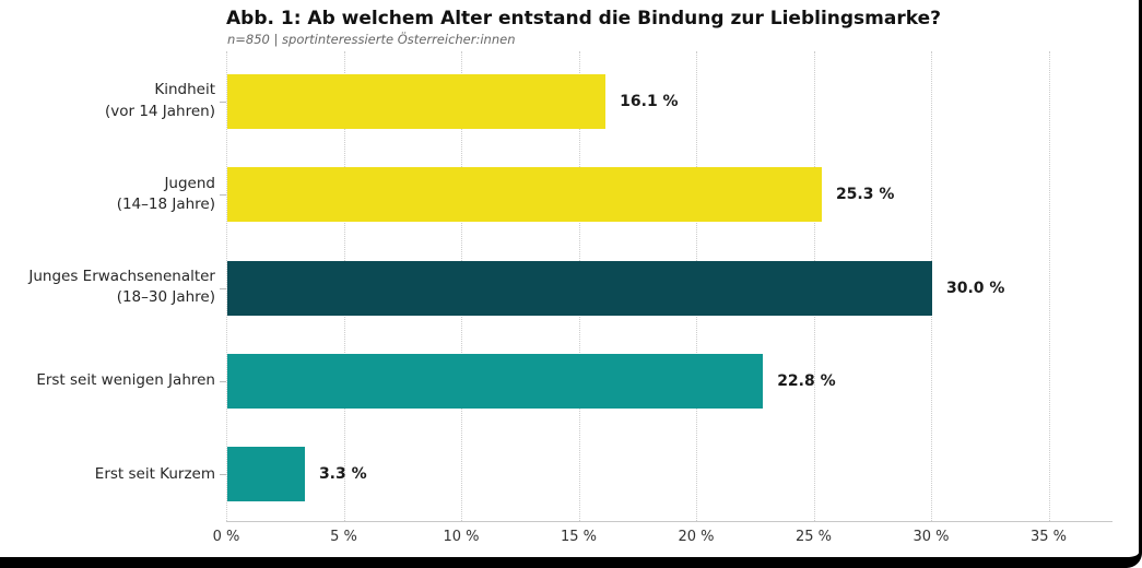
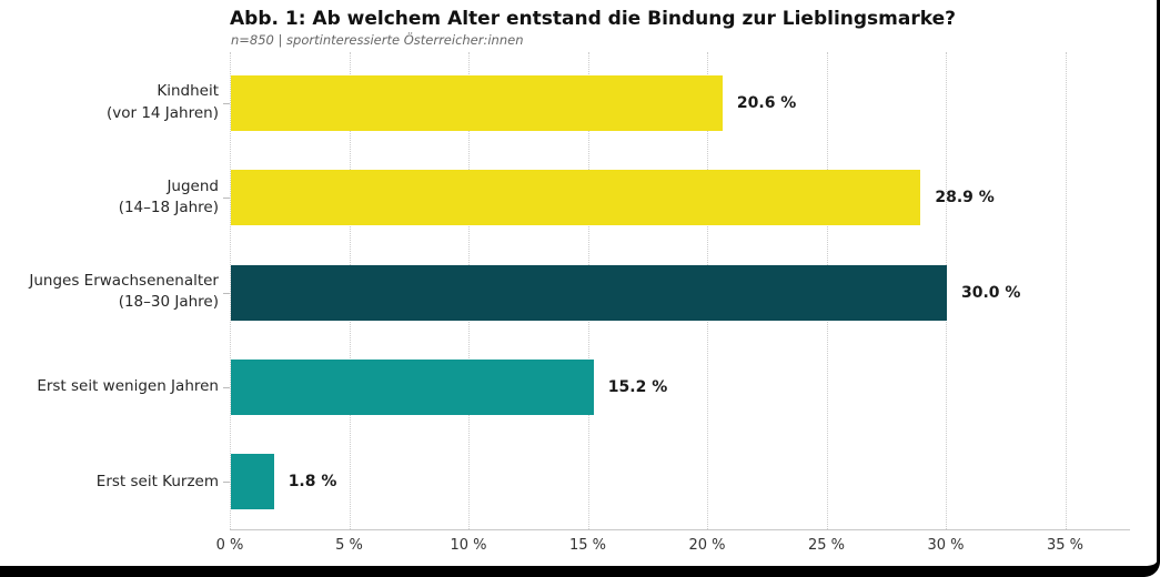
Kindheit (vor 14 Jahren): 16.1 -> 20.6
Jugend (14–18 Jahre): 25.3 -> 28.9
Erst seit wenigen Jahren: 22.8 -> 15.2
Erst seit Kurzem: 3.3 -> 1.8
